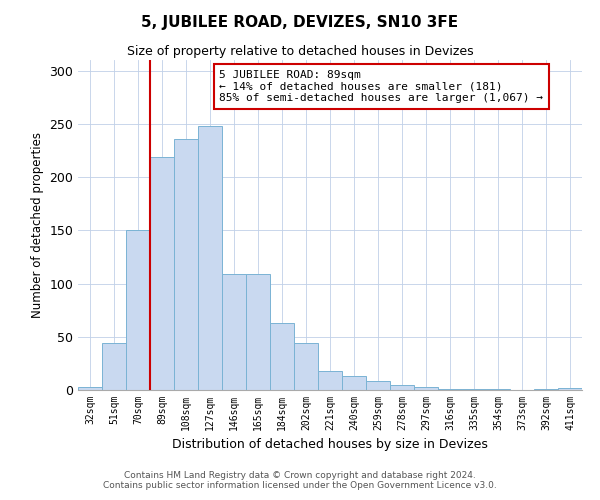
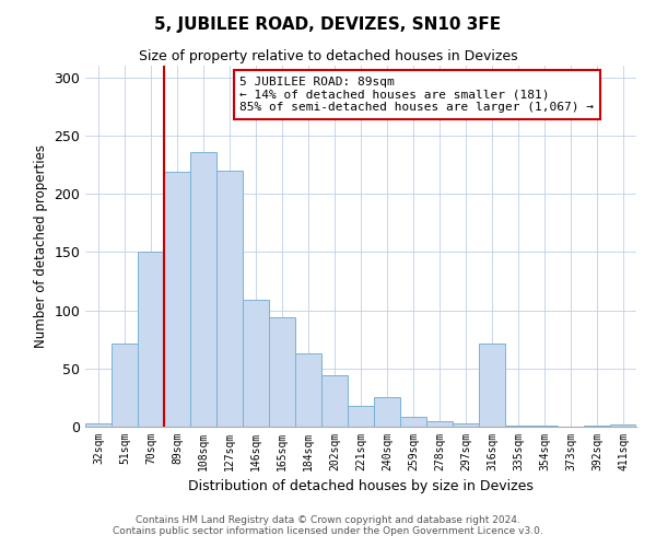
51sqm: 44 -> 71
127sqm: 248 -> 220
165sqm: 109 -> 94
240sqm: 13 -> 25
316sqm: 1 -> 71
